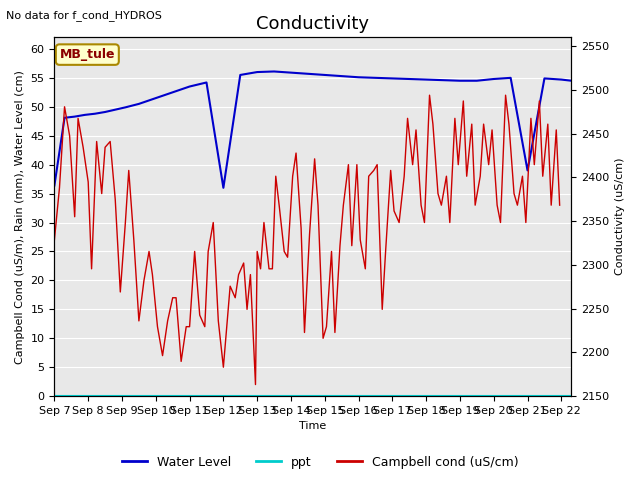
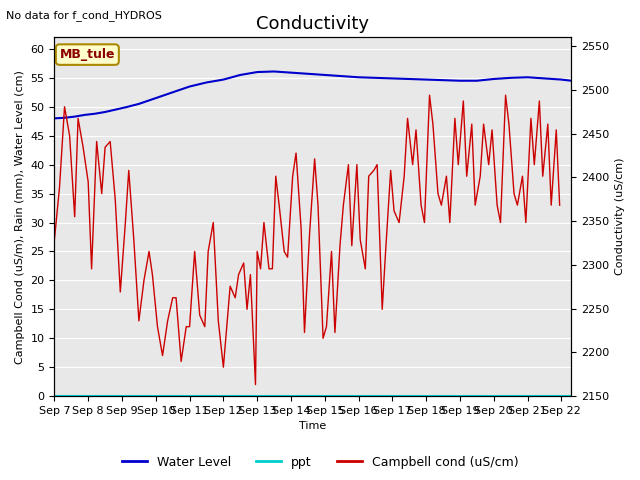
Water Level/Sep 7: 36.4 -> 48.0
Water Level/Sep 12: 36.0 -> 54.7
Water Level/Sep 21: 39.0 -> 55.1
